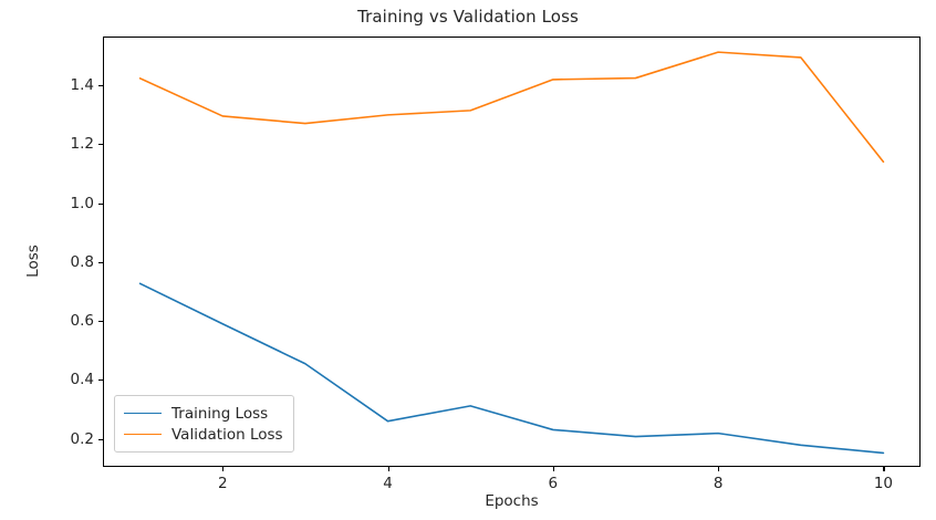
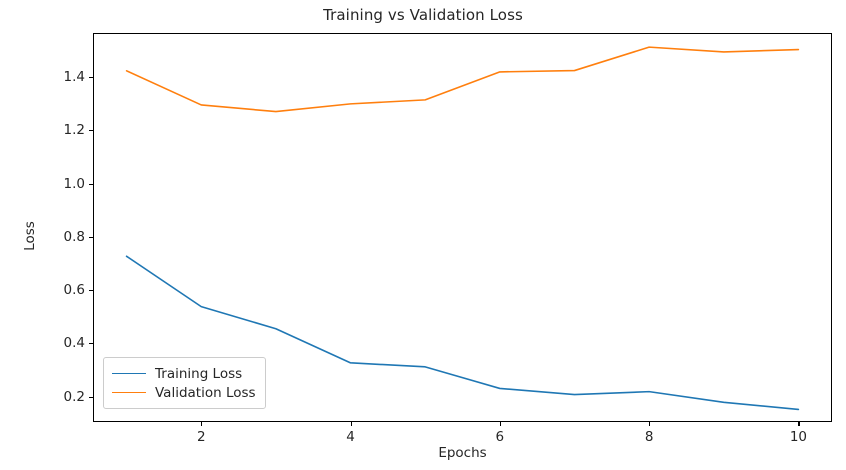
Training Loss/2: 0.59 -> 0.54
Training Loss/4: 0.26 -> 0.33
Validation Loss/10: 1.14 -> 1.50
